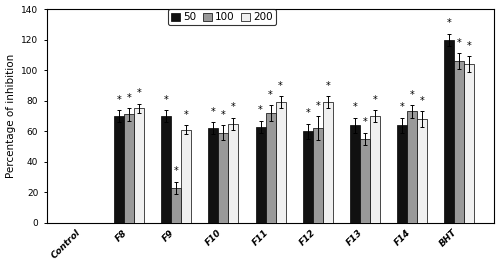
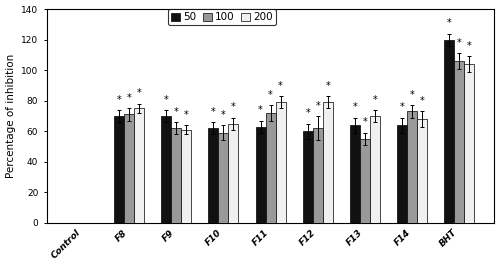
100/F9: 23 -> 62
